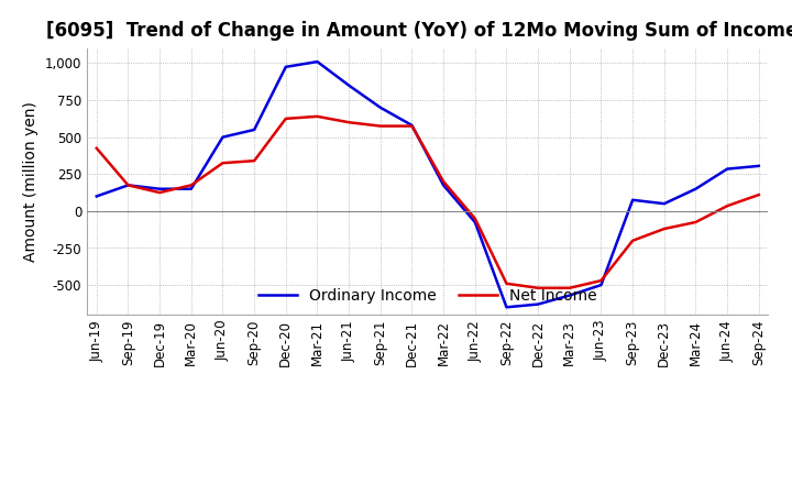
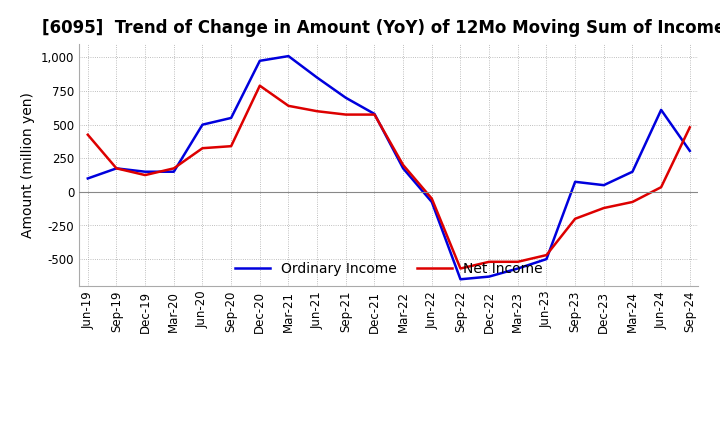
Net Income/Dec-20: 620 -> 790
Net Income/Sep-22: -490 -> -570
Ordinary Income/Jun-24: 280 -> 610
Net Income/Sep-24: 110 -> 480
